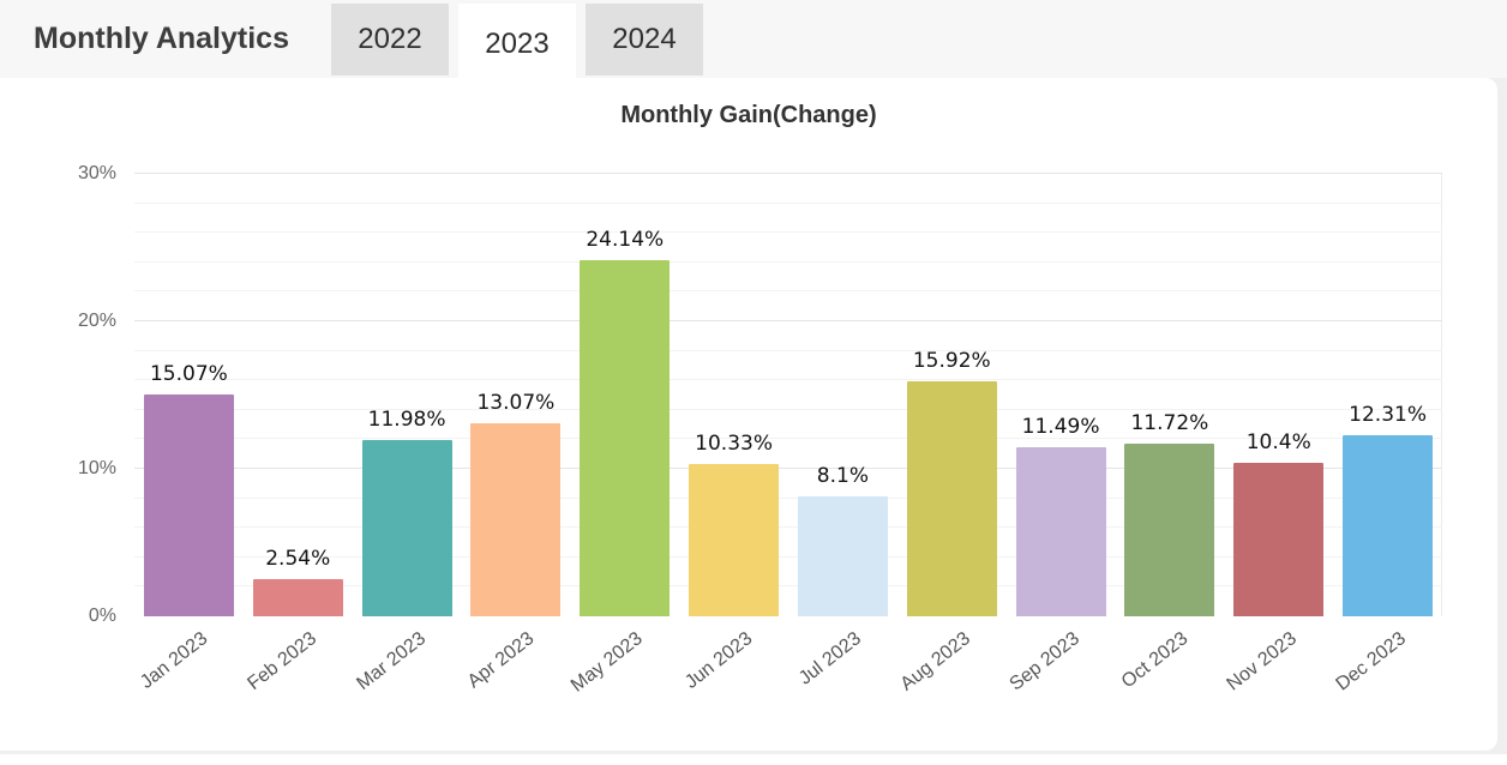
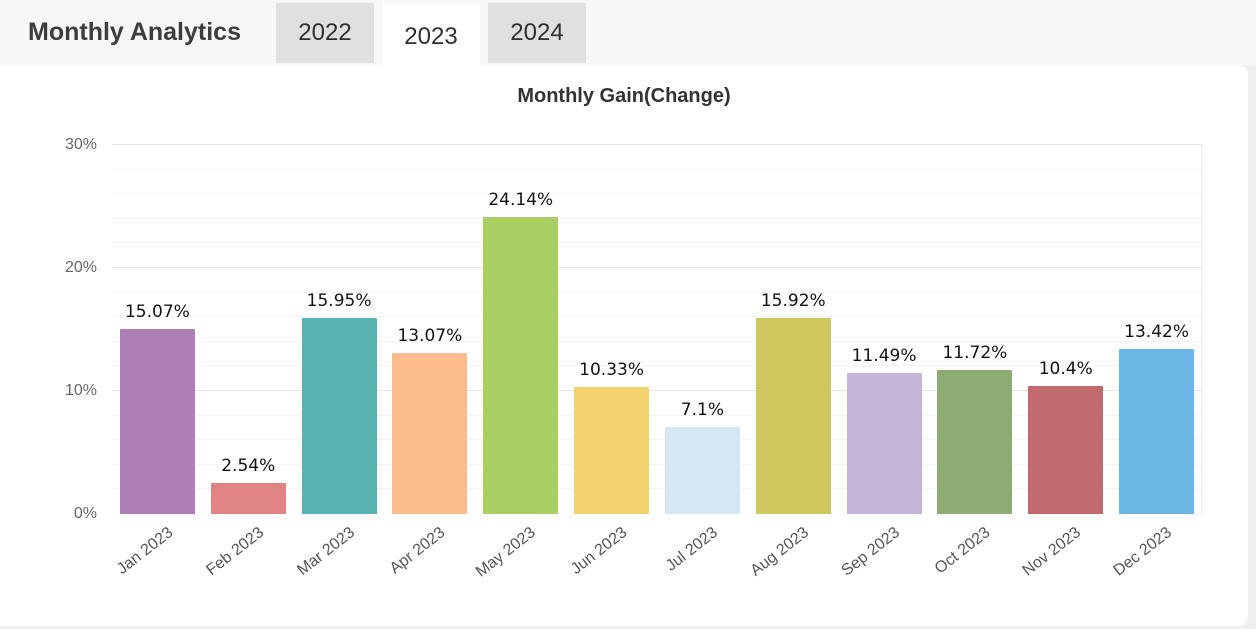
Mar 2023: 11.98% -> 15.95%
Jul 2023: 8.1% -> 7.1%
Dec 2023: 12.31% -> 13.42%
